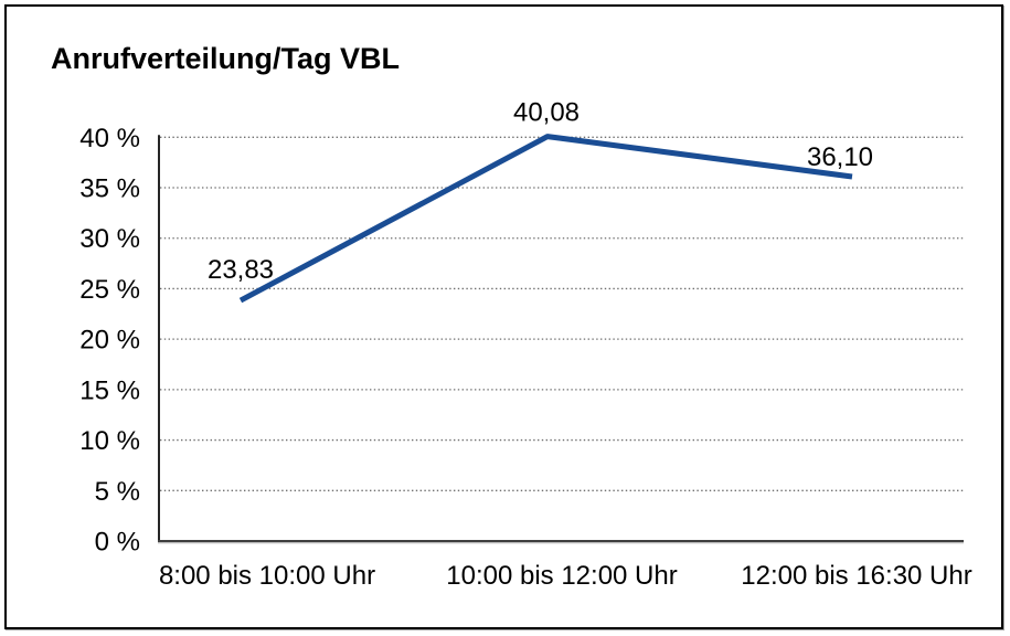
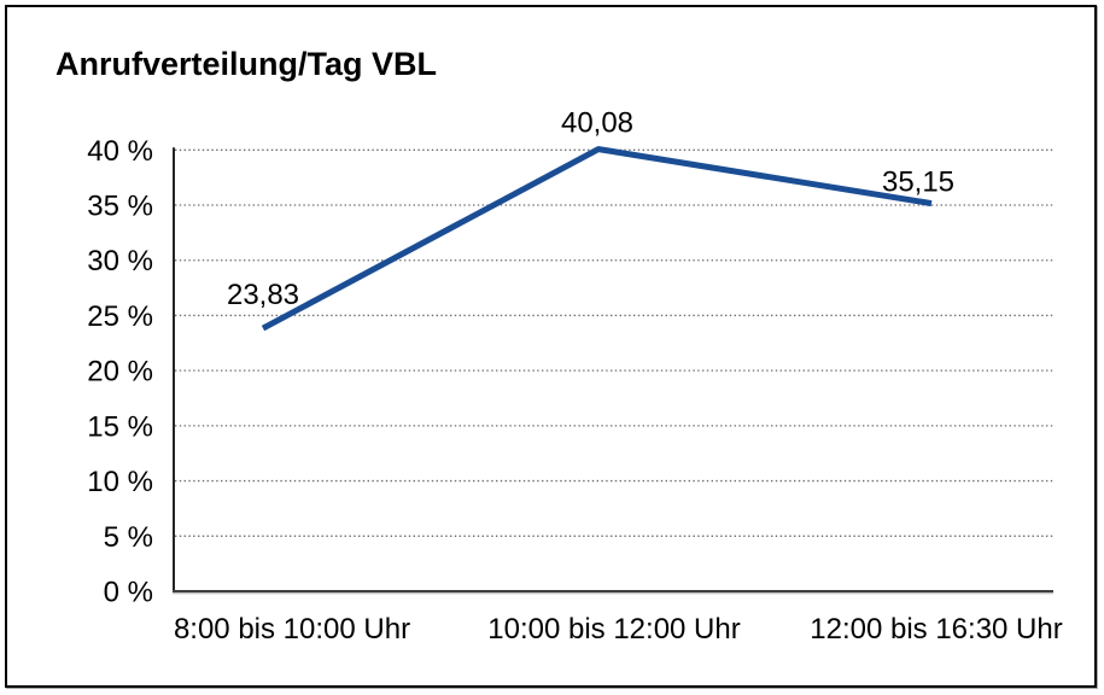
12:00 bis 16:30 Uhr: 36,10 -> 35,15
